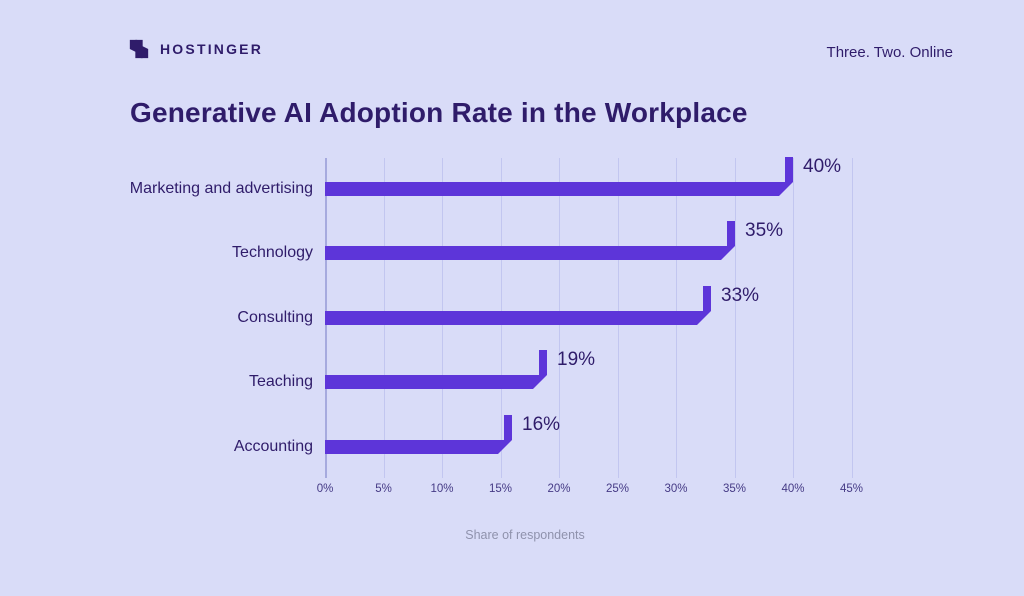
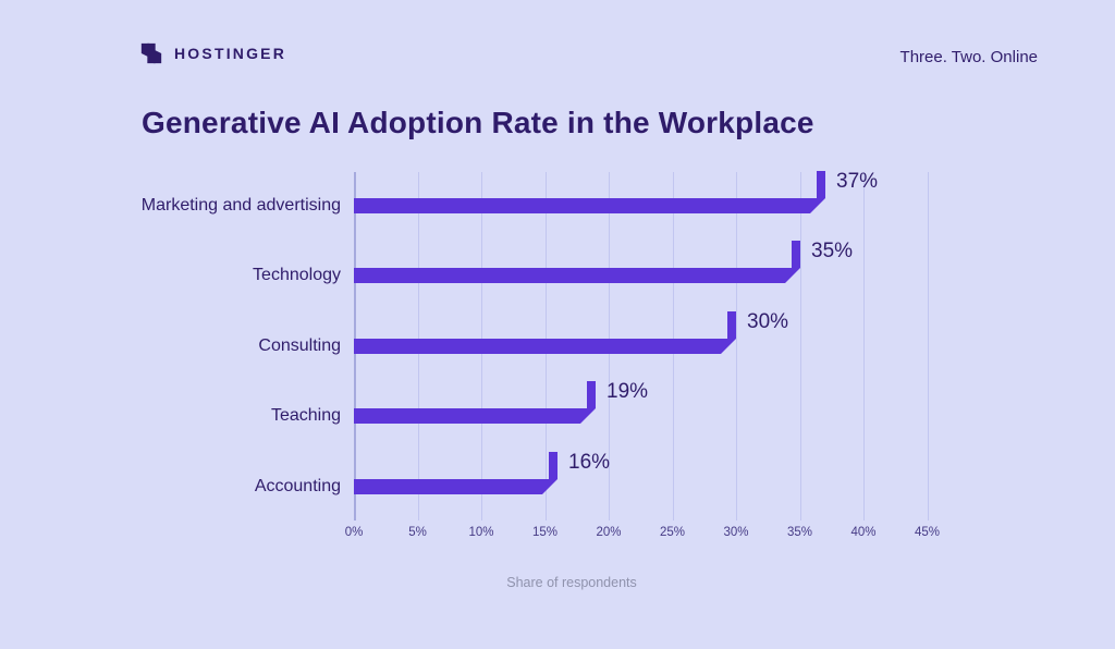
Marketing and advertising: 40% -> 37%
Consulting: 33% -> 30%
